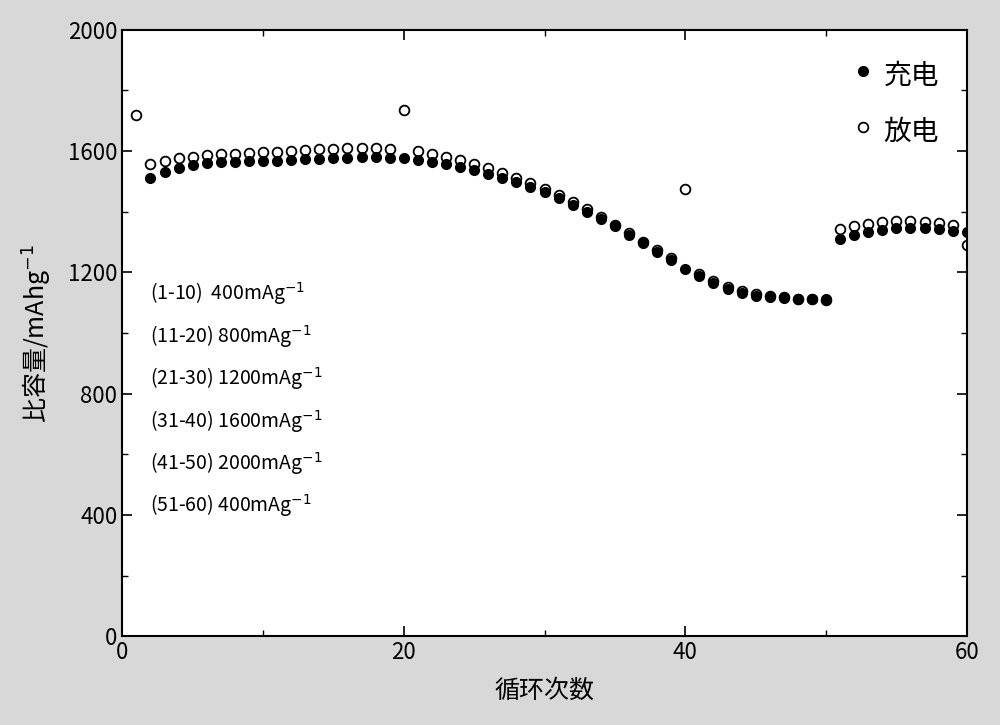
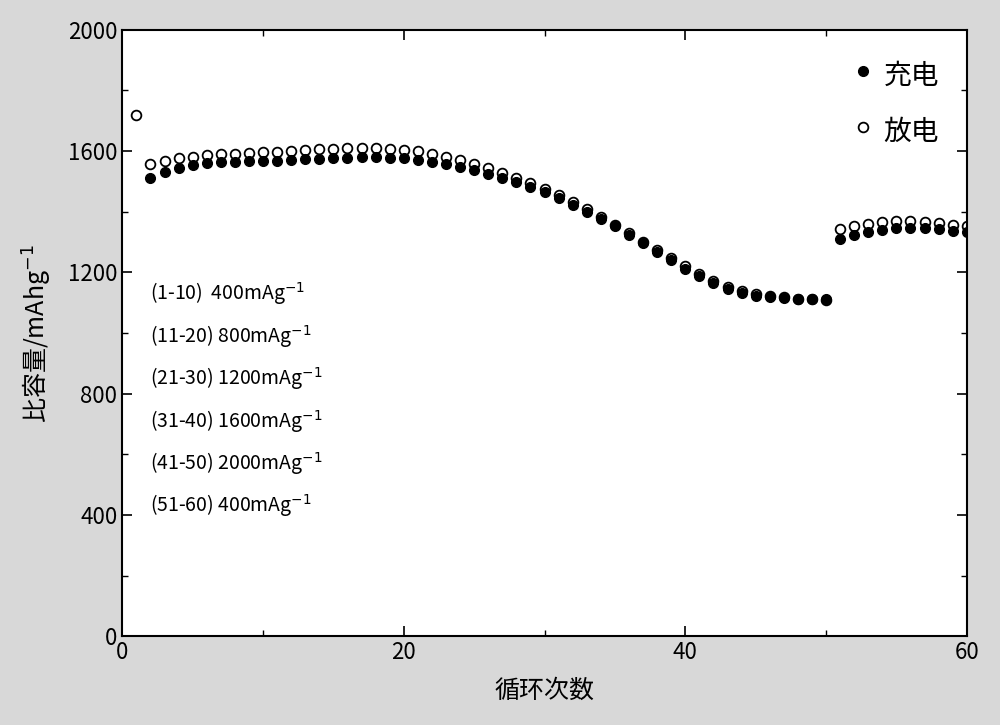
放电/20: 1735 -> 1604
放电/40: 1475 -> 1220
放电/60: 1290 -> 1354
